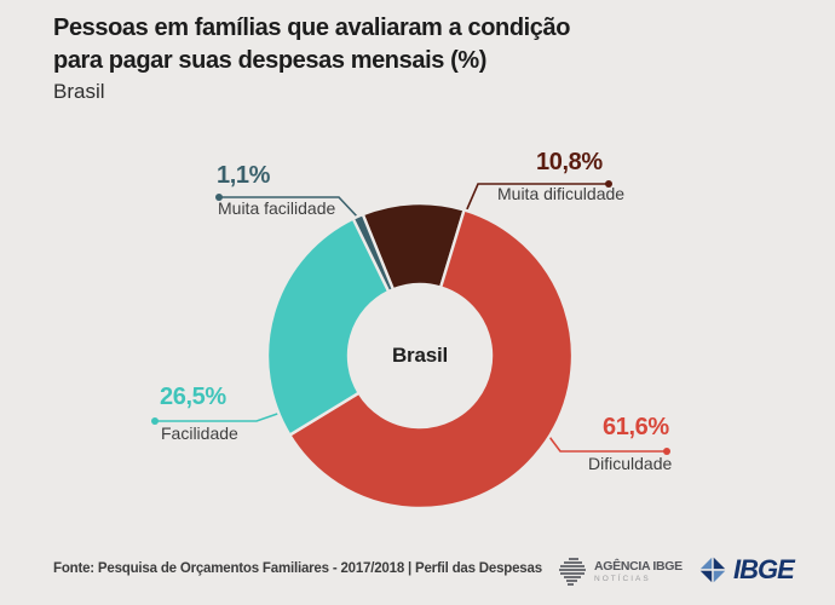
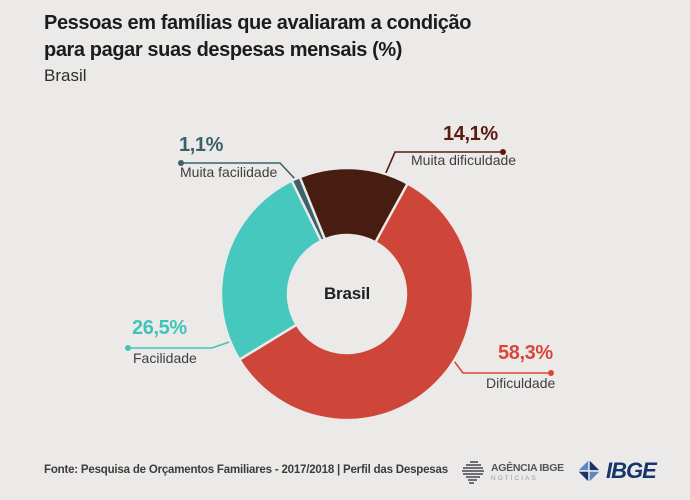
Muita dificuldade: 10,8% -> 14,1%
Dificuldade: 61,6% -> 58,3%
